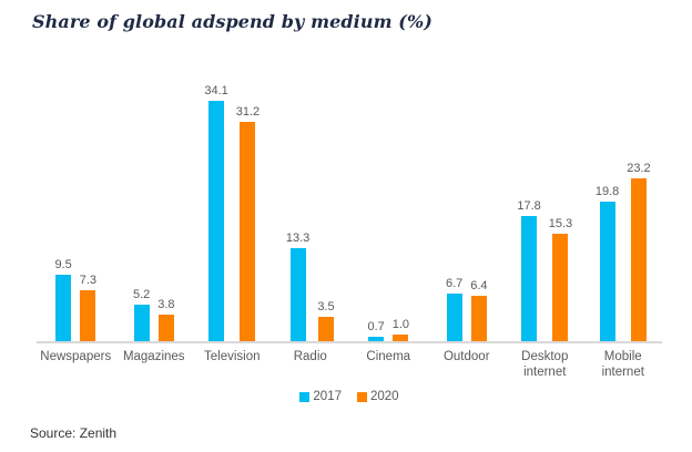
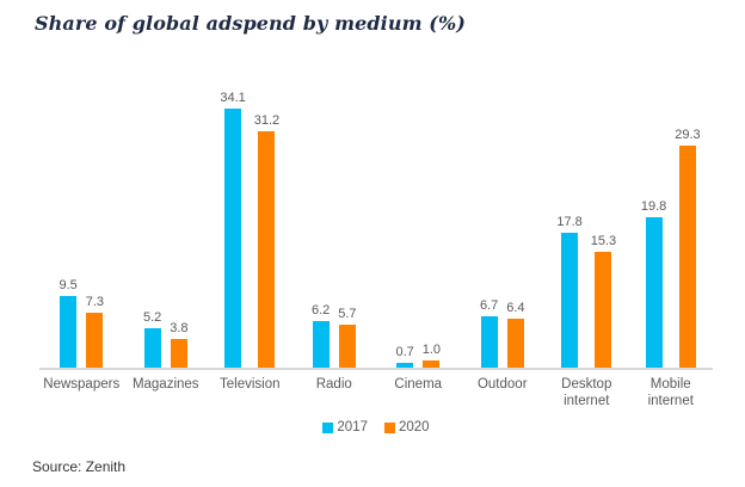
2017/Radio: 13.3 -> 6.2
2020/Radio: 3.5 -> 5.7
2020/Mobile internet: 23.2 -> 29.3
